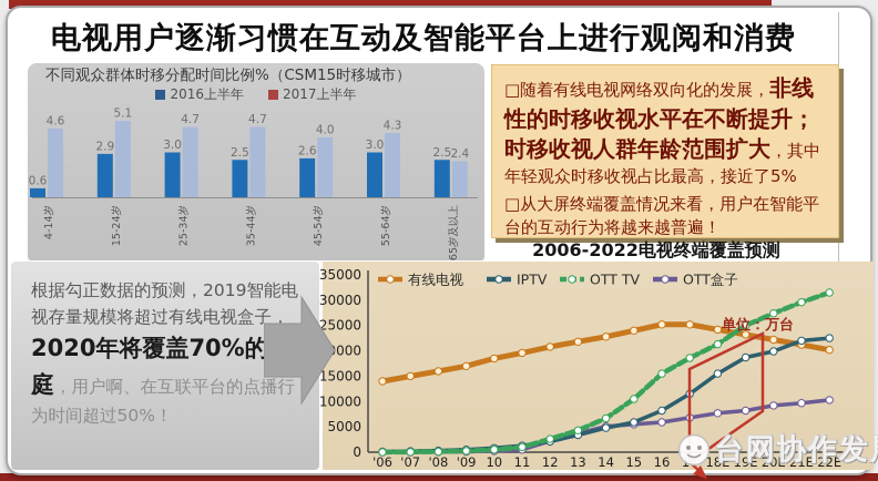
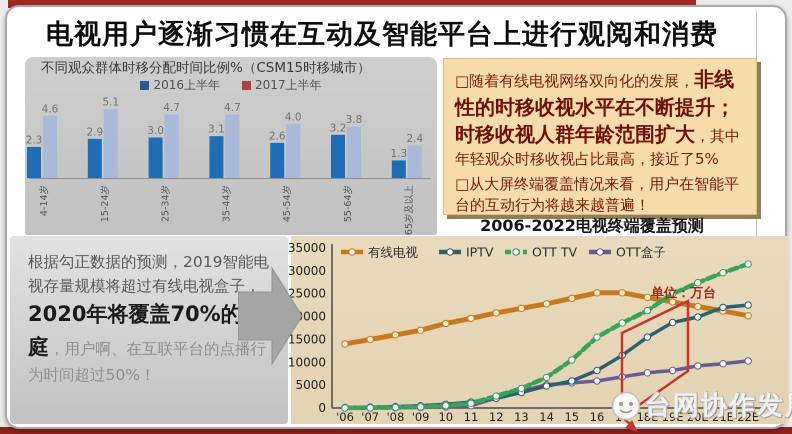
不同观众群体时移分配时间比例%（CSM15时移城市）/2016上半年/4-14岁: 0.6 -> 2.3
不同观众群体时移分配时间比例%（CSM15时移城市）/2016上半年/35-44岁: 2.5 -> 3.1
不同观众群体时移分配时间比例%（CSM15时移城市）/2016上半年/55-64岁: 3.0 -> 3.2
不同观众群体时移分配时间比例%（CSM15时移城市）/2017上半年/55-64岁: 4.3 -> 3.8
不同观众群体时移分配时间比例%（CSM15时移城市）/2016上半年/65岁及以上: 2.5 -> 1.3
